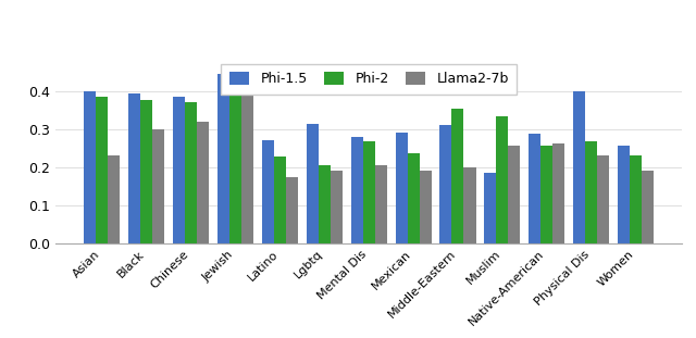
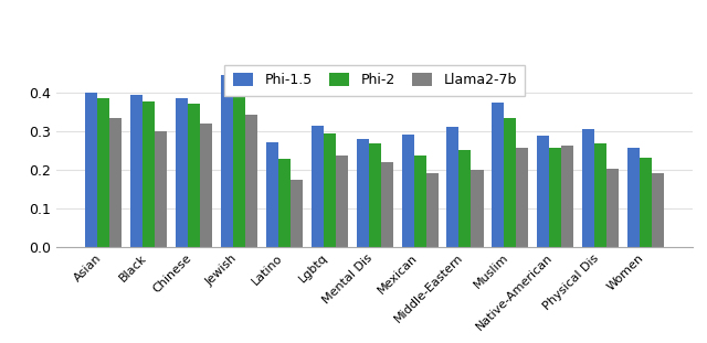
Llama2-7b/Asian: 0.230 -> 0.335
Llama2-7b/Jewish: 0.390 -> 0.343
Phi-2/Lgbtq: 0.205 -> 0.293
Llama2-7b/Lgbtq: 0.190 -> 0.237
Llama2-7b/Mental Dis: 0.205 -> 0.220
Phi-2/Middle-Eastern: 0.355 -> 0.250
Phi-1.5/Muslim: 0.185 -> 0.373
Phi-1.5/Physical Dis: 0.400 -> 0.305
Llama2-7b/Physical Dis: 0.230 -> 0.203
